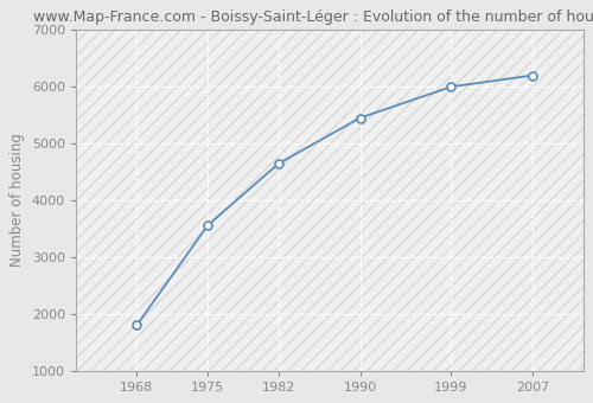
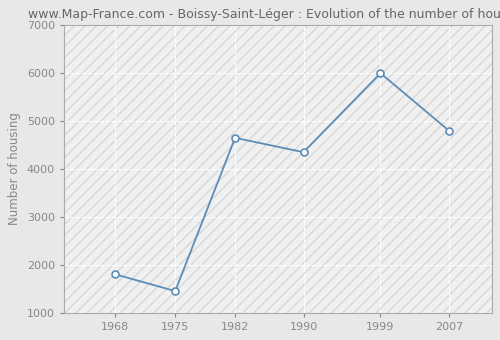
1975: 3560 -> 1450
1990: 5450 -> 4350
2007: 6200 -> 4800
